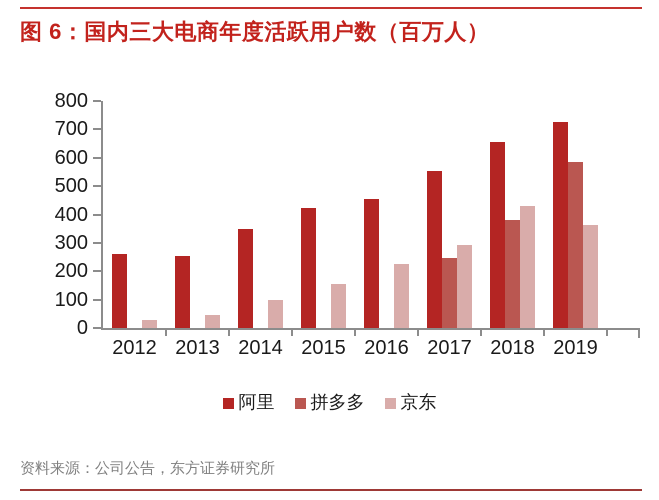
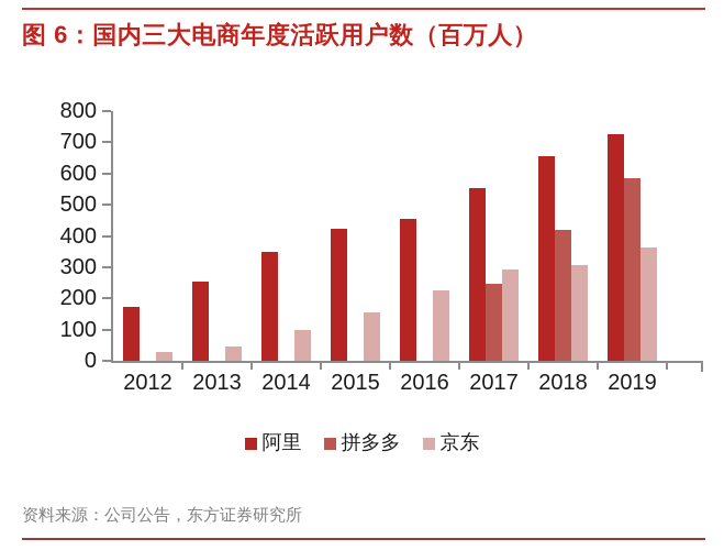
阿里/2012: 260 -> 170
拼多多/2018: 380 -> 420
京东/2018: 430 -> 300
